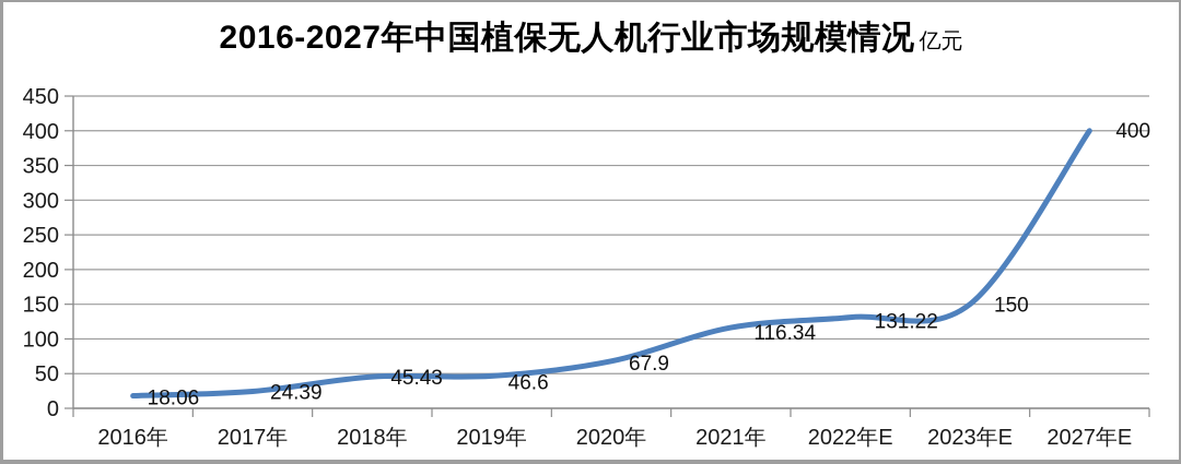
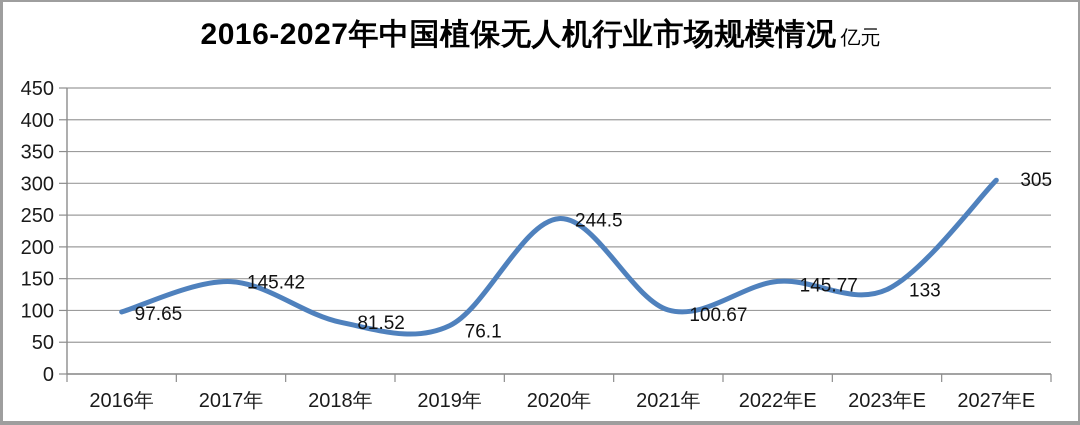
2016年: 18.06 -> 97.65
2017年: 24.39 -> 145.42
2018年: 45.43 -> 81.52
2019年: 46.6 -> 76.1
2020年: 67.9 -> 244.5
2021年: 116.34 -> 100.67
2022年E: 131.22 -> 145.77
2023年E: 150 -> 133
2027年E: 400 -> 305
